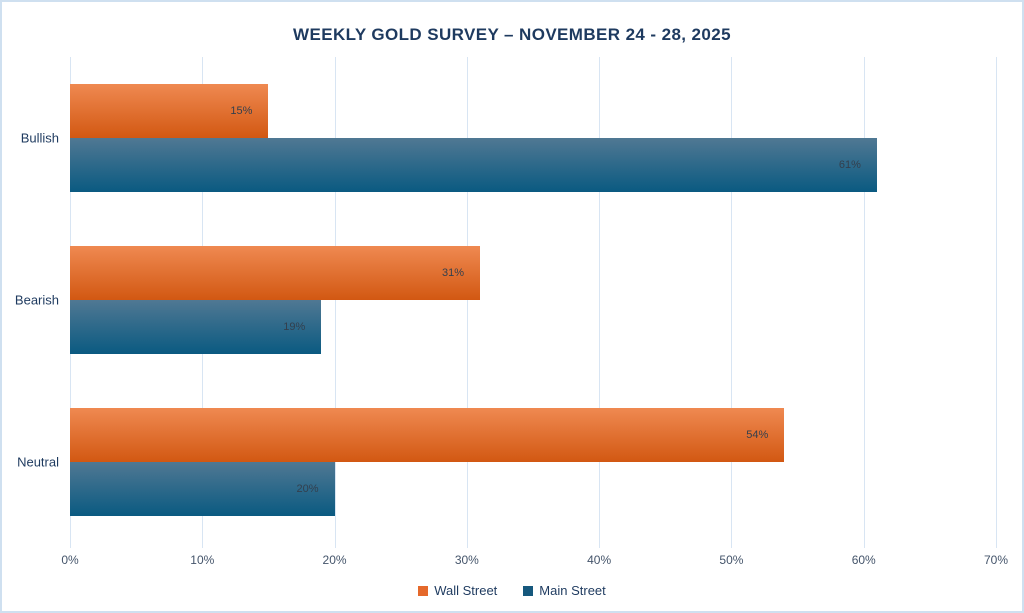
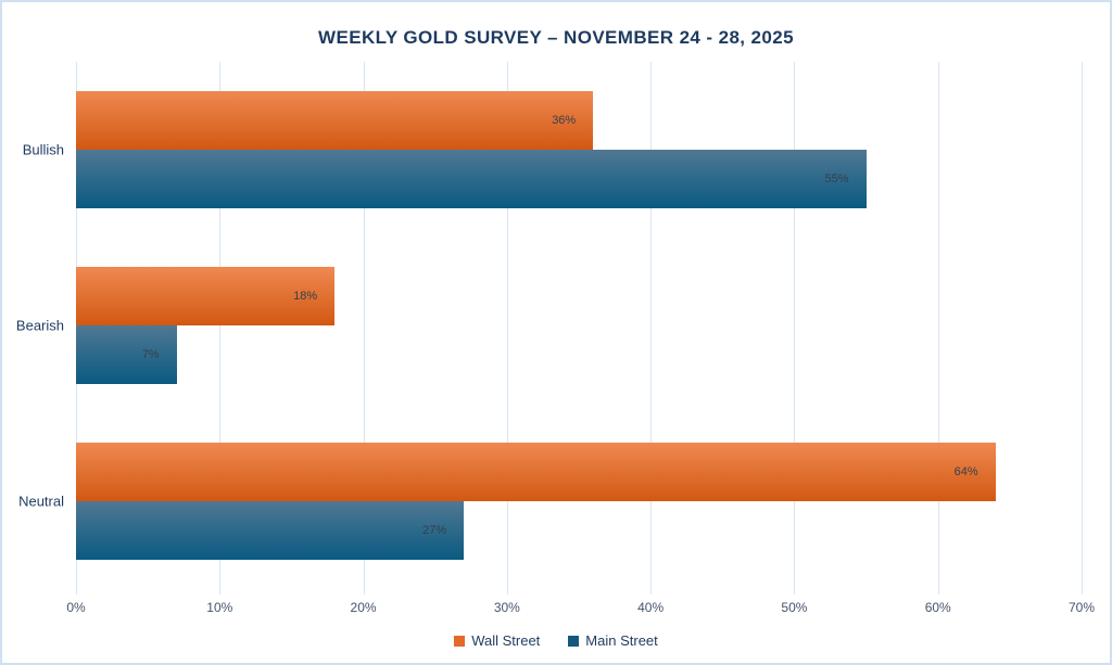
Wall Street/Bullish: 15% -> 36%
Main Street/Bullish: 61% -> 55%
Wall Street/Bearish: 31% -> 18%
Main Street/Bearish: 19% -> 7%
Wall Street/Neutral: 54% -> 64%
Main Street/Neutral: 20% -> 27%
